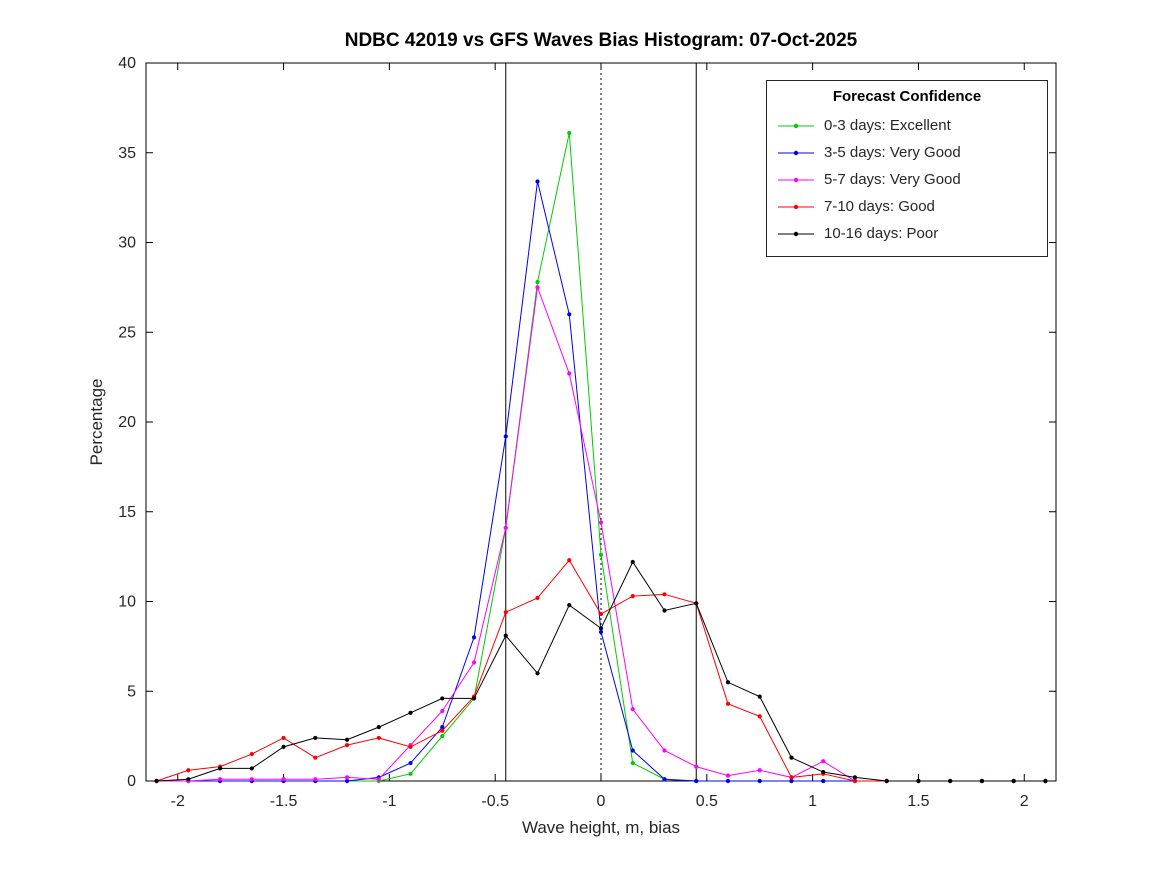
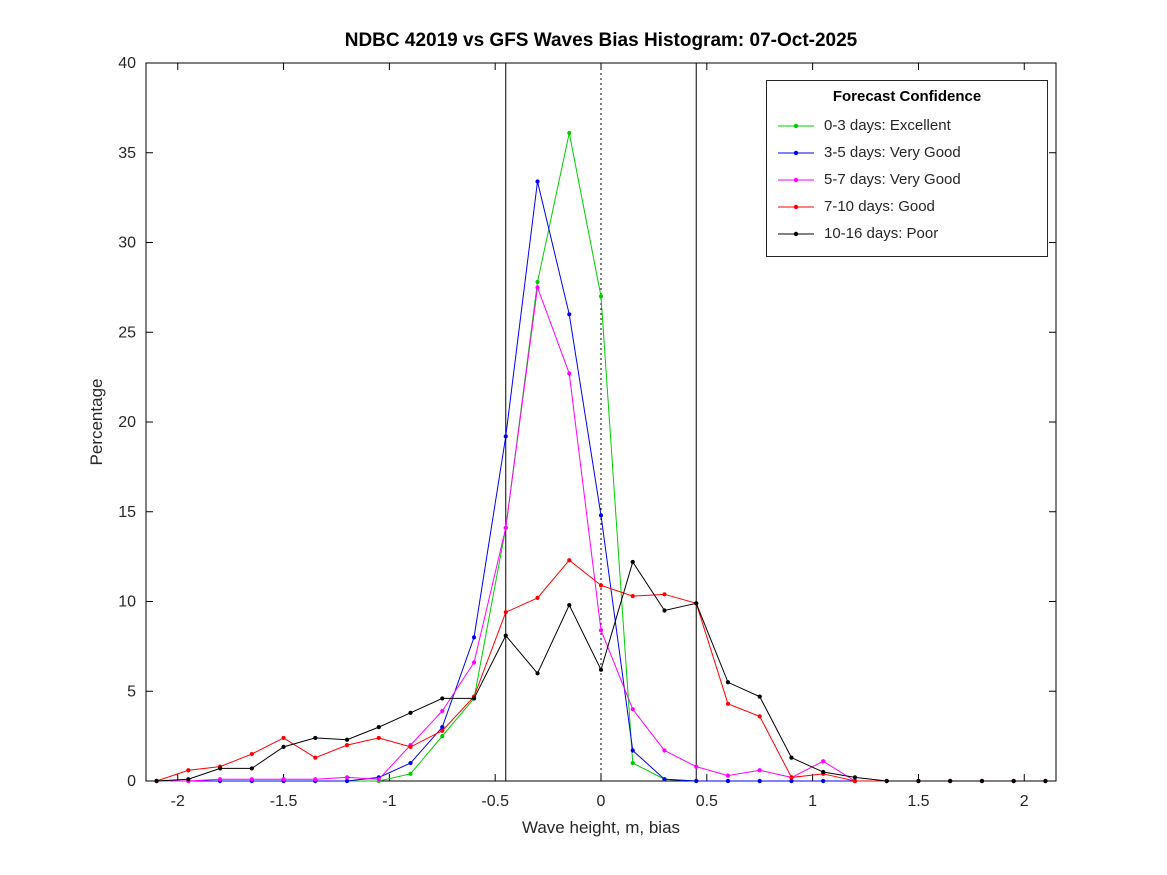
0-3 days: Excellent/0: 12,6 -> 27,0
3-5 days: Very Good/0: 8,3 -> 14,8
5-7 days: Very Good/0: 14,4 -> 8,4
7-10 days: Good/0: 9,3 -> 10,9
10-16 days: Poor/0: 8,5 -> 6,2
